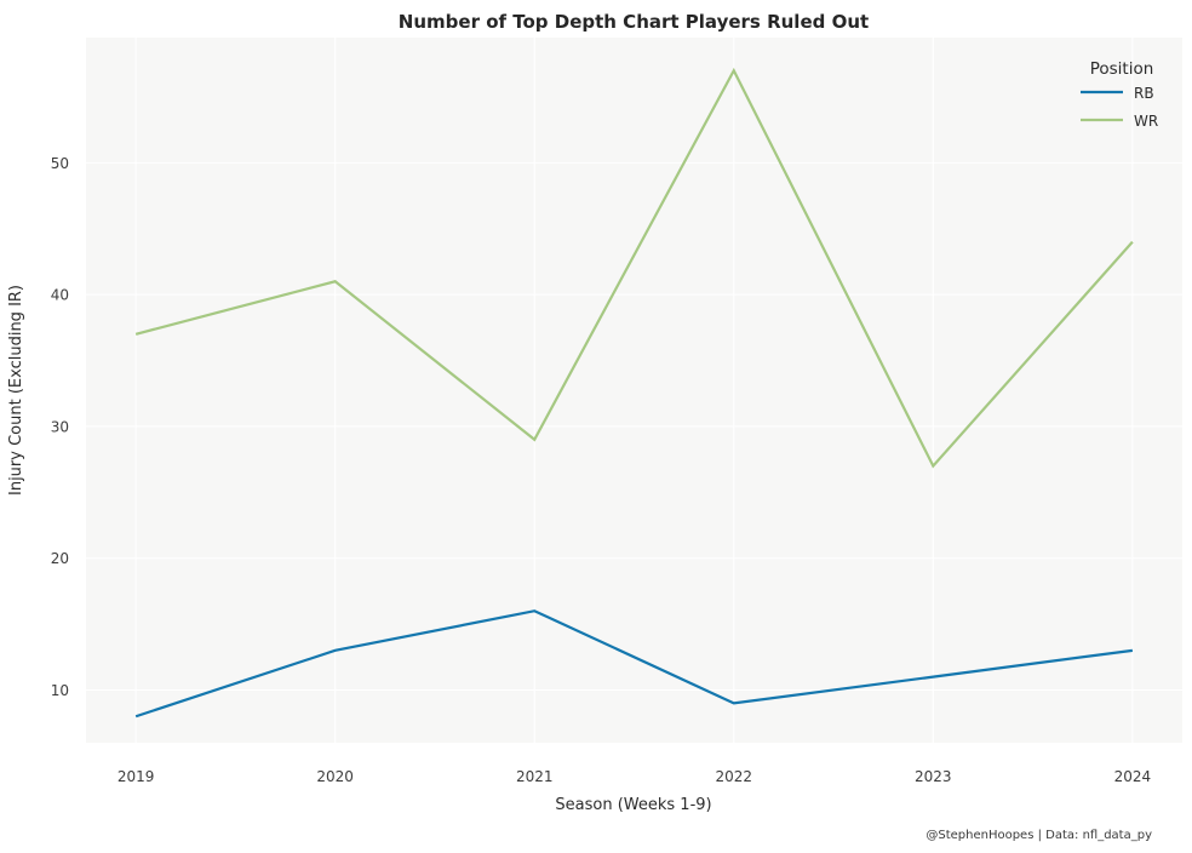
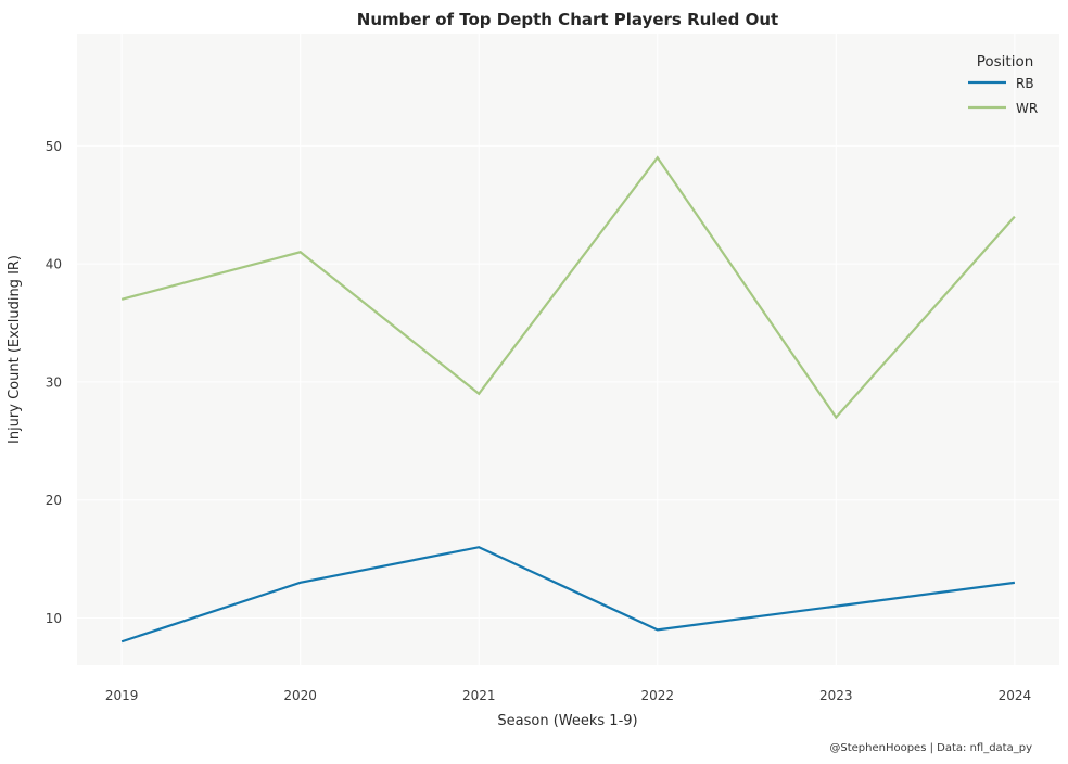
WR/2022: 57 -> 49
